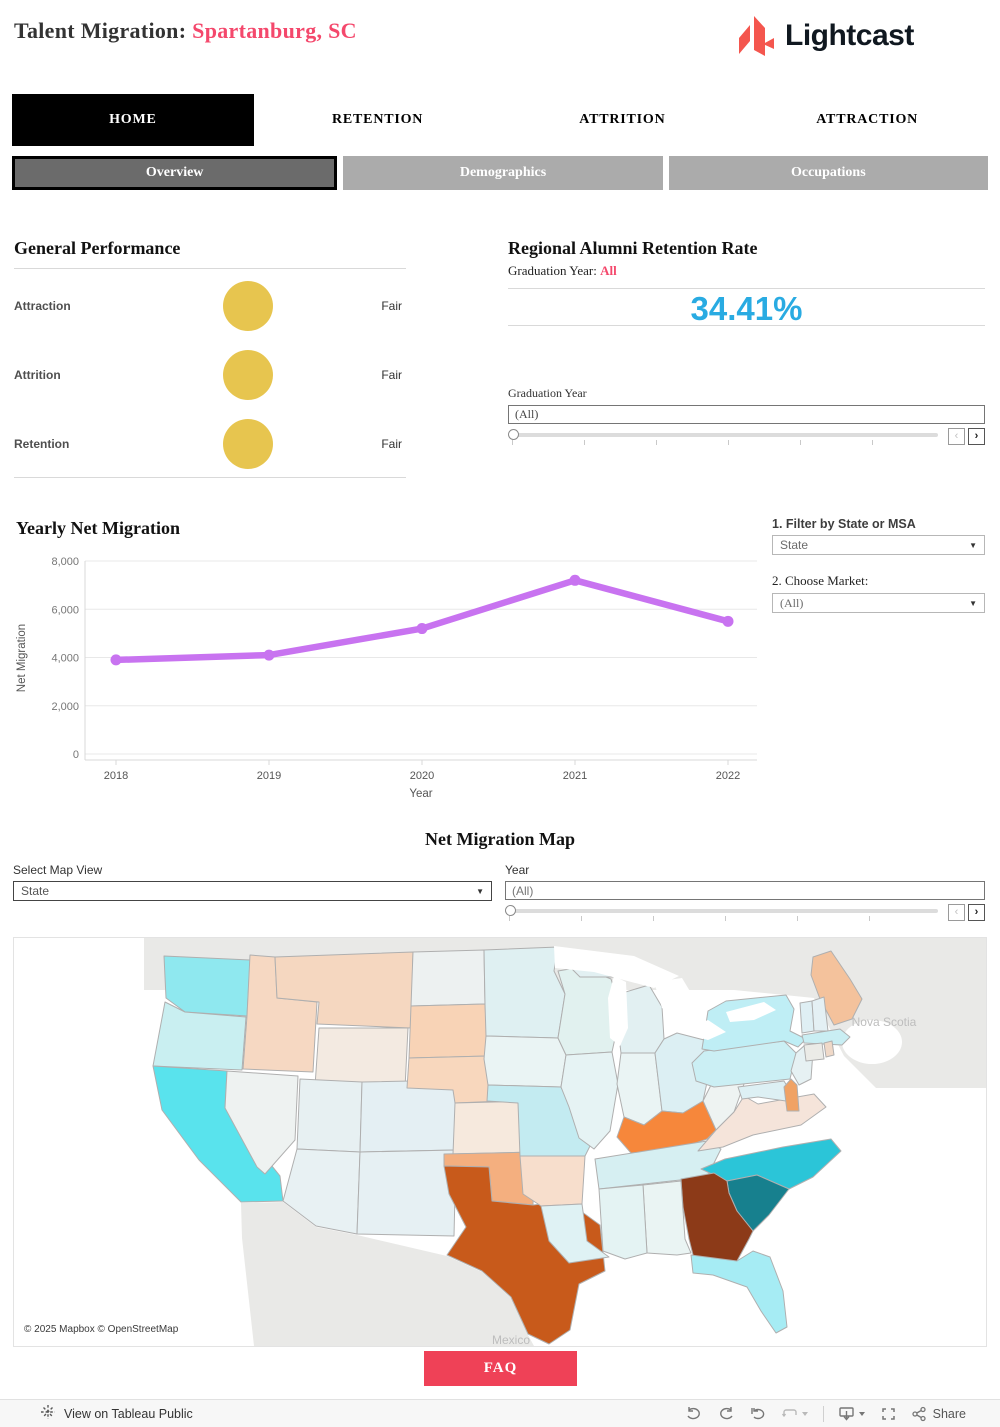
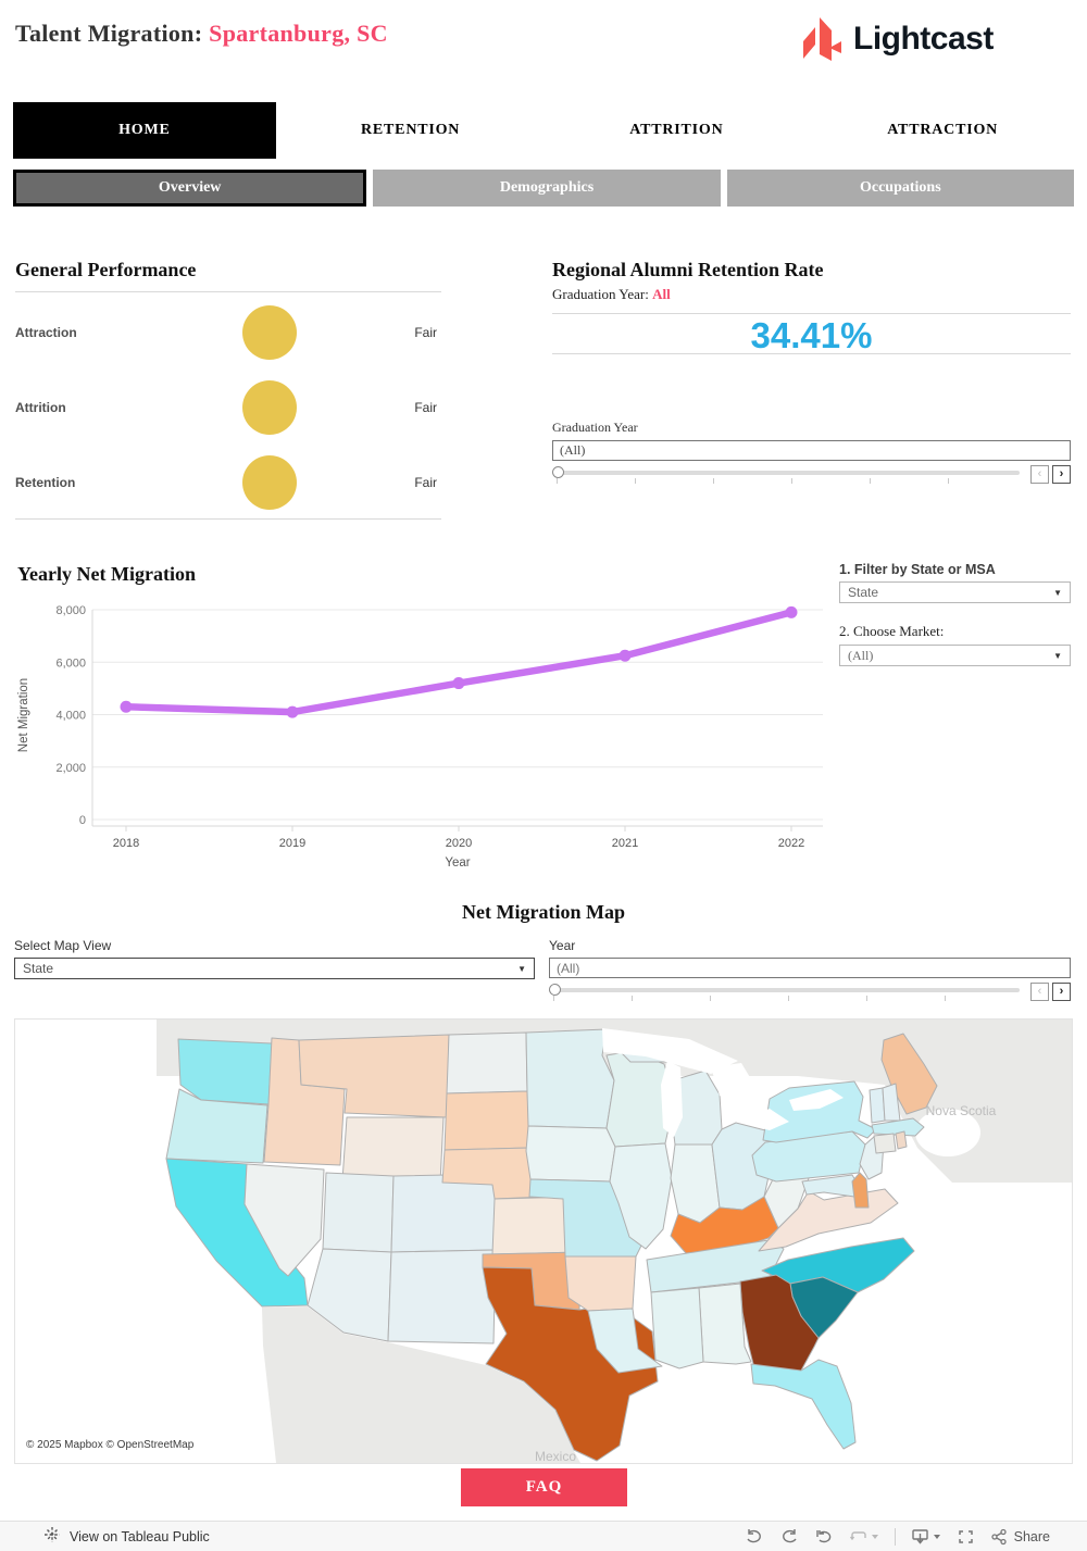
2018: 3900 -> 4300
2021: 7200 -> 6200
2022: 5500 -> 7900
